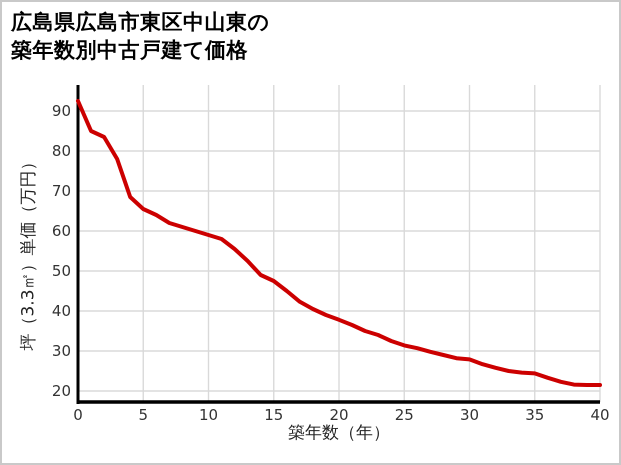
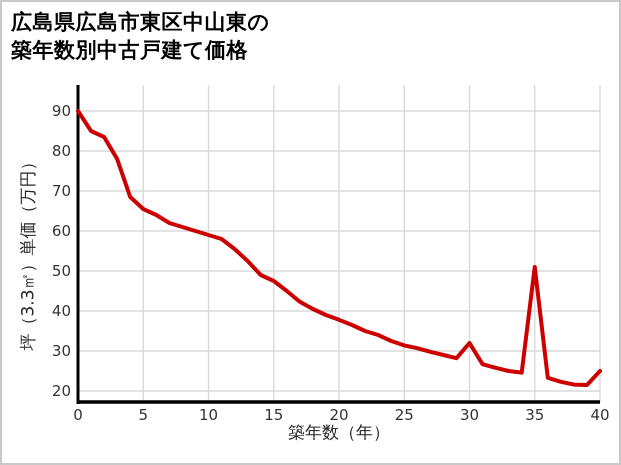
0: 92 -> 90
30: 28 -> 32
35: 24 -> 51
40: 22 -> 25
